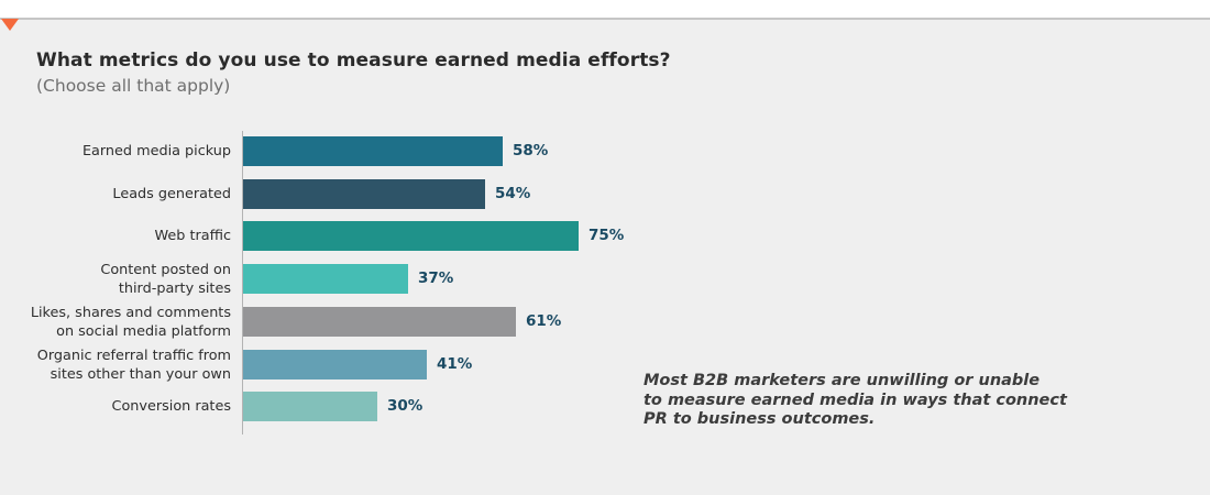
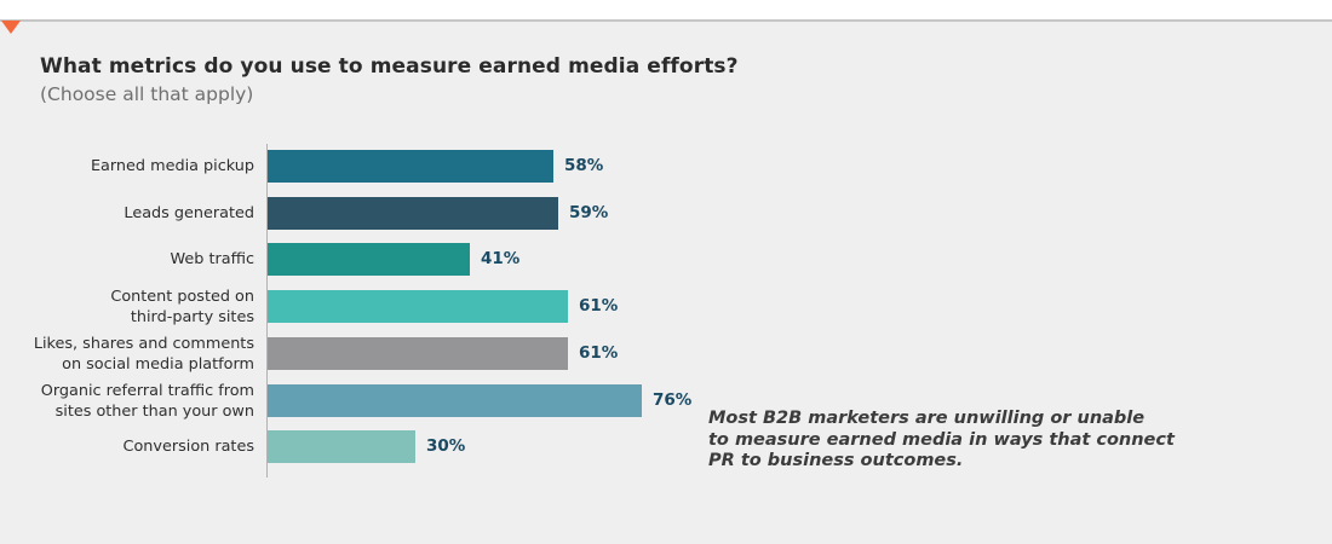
Leads generated: 54% -> 59%
Web traffic: 75% -> 41%
Content posted on third-party sites: 37% -> 61%
Organic referral traffic from sites other than your own: 41% -> 76%
